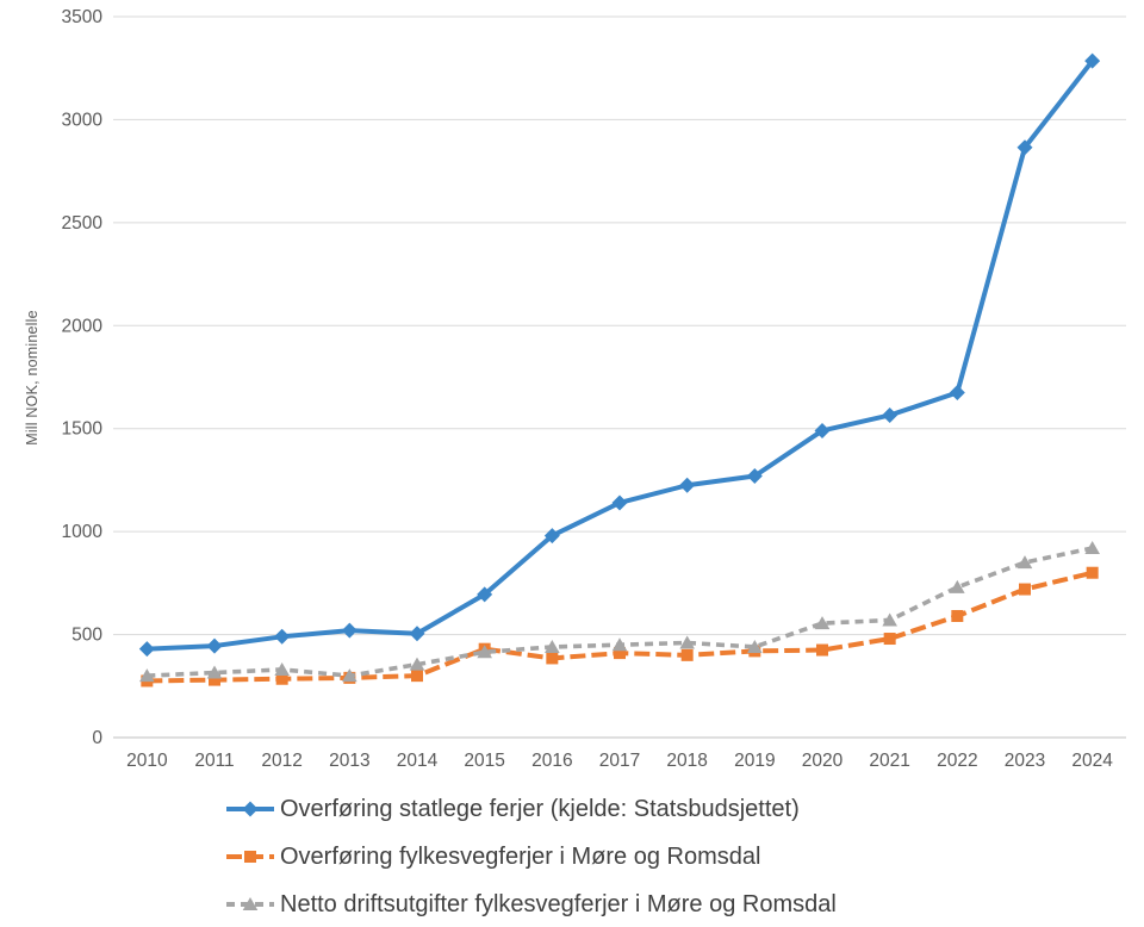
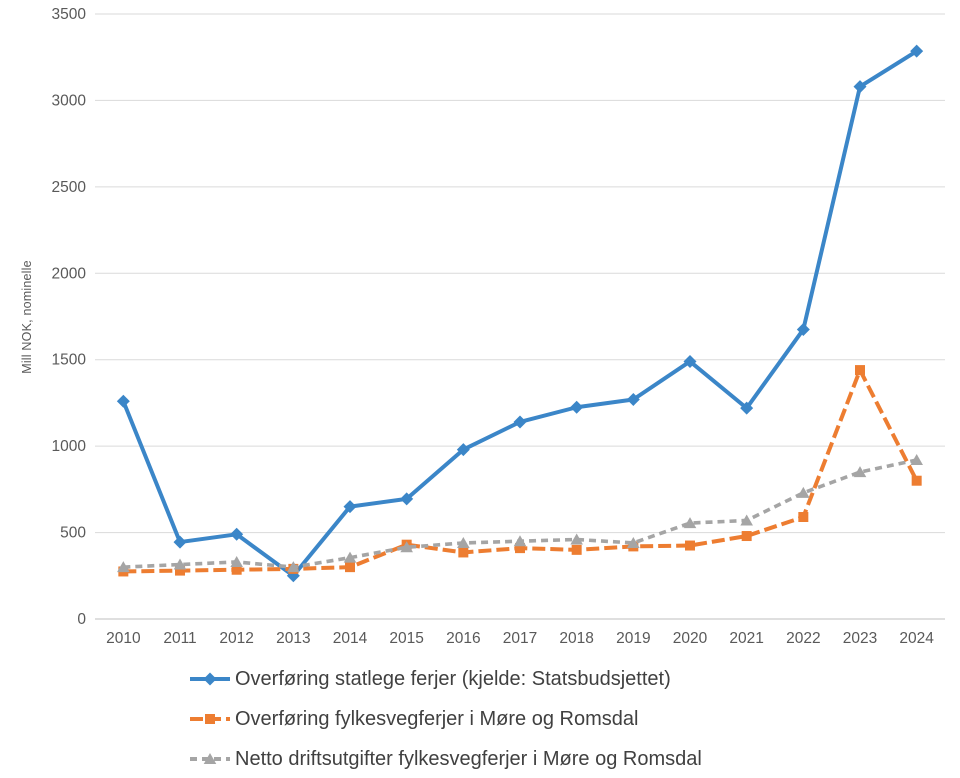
Overføring statlege ferjer (kjelde: Statsbudsjettet)/2010: 430 -> 1260
Overføring statlege ferjer (kjelde: Statsbudsjettet)/2013: 520 -> 250
Overføring statlege ferjer (kjelde: Statsbudsjettet)/2014: 500 -> 650
Overføring statlege ferjer (kjelde: Statsbudsjettet)/2021: 1560 -> 1220
Overføring statlege ferjer (kjelde: Statsbudsjettet)/2023: 2860 -> 3080
Overføring fylkesvegferjer i Møre og Romsdal/2023: 720 -> 1440
